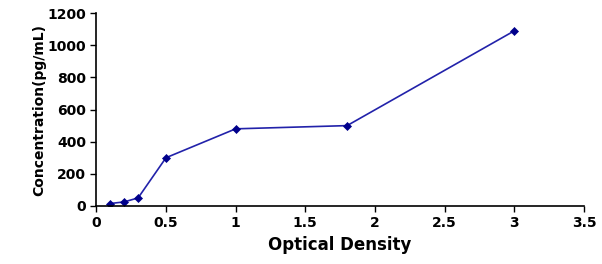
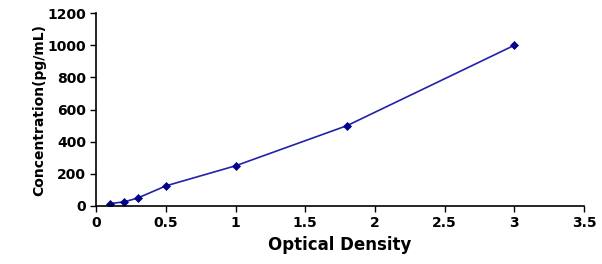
0.5: 300 -> 120
1: 480 -> 250
3: 1090 -> 1000
